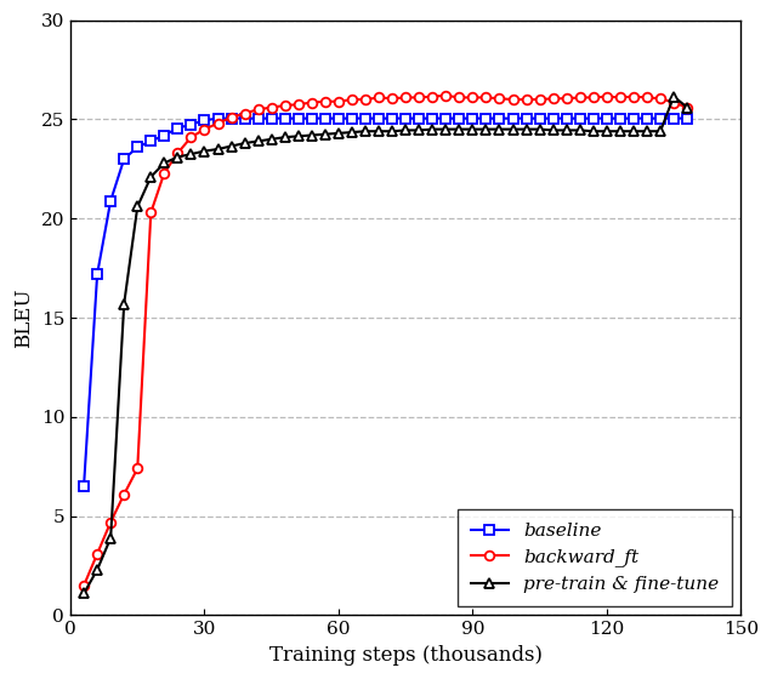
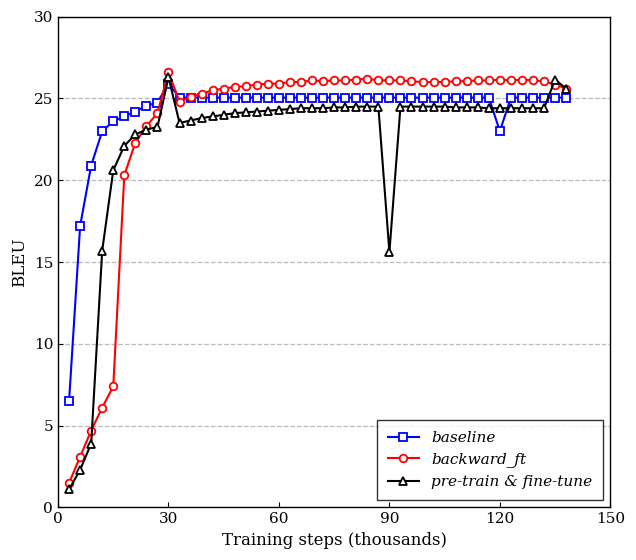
baseline/30: 24.9 -> 25.9
backward_ft/30: 24.5 -> 26.6
pre-train & fine-tune/30: 23.4 -> 26.3
pre-train & fine-tune/90: 24.5 -> 15.6
baseline/120: 25.1 -> 23.0
